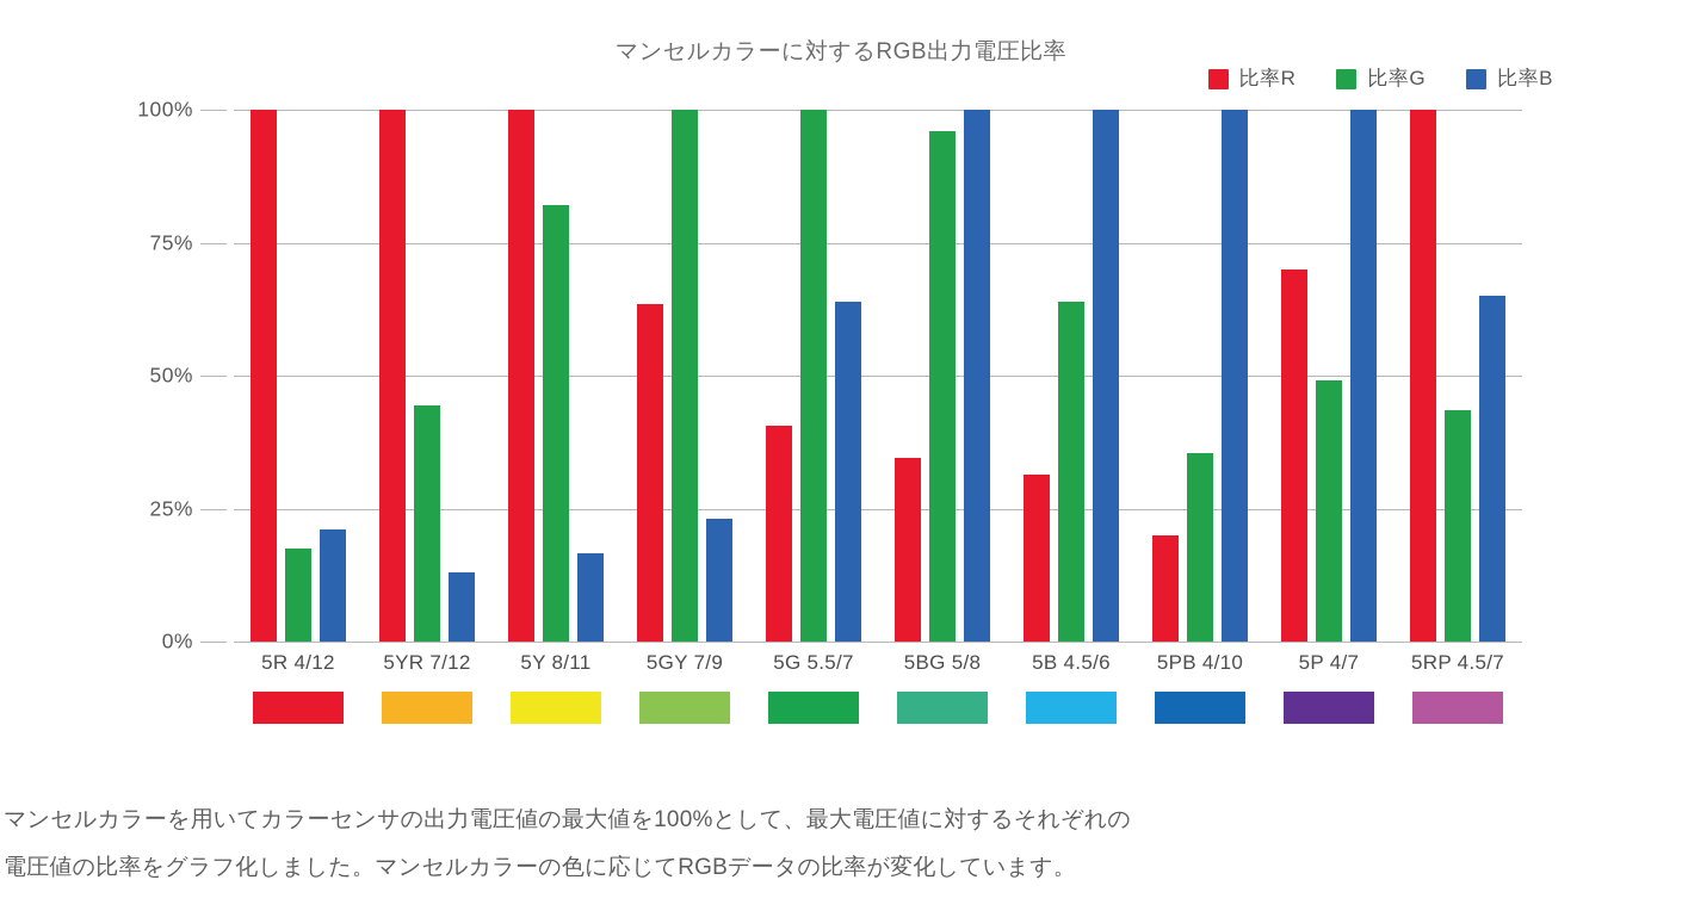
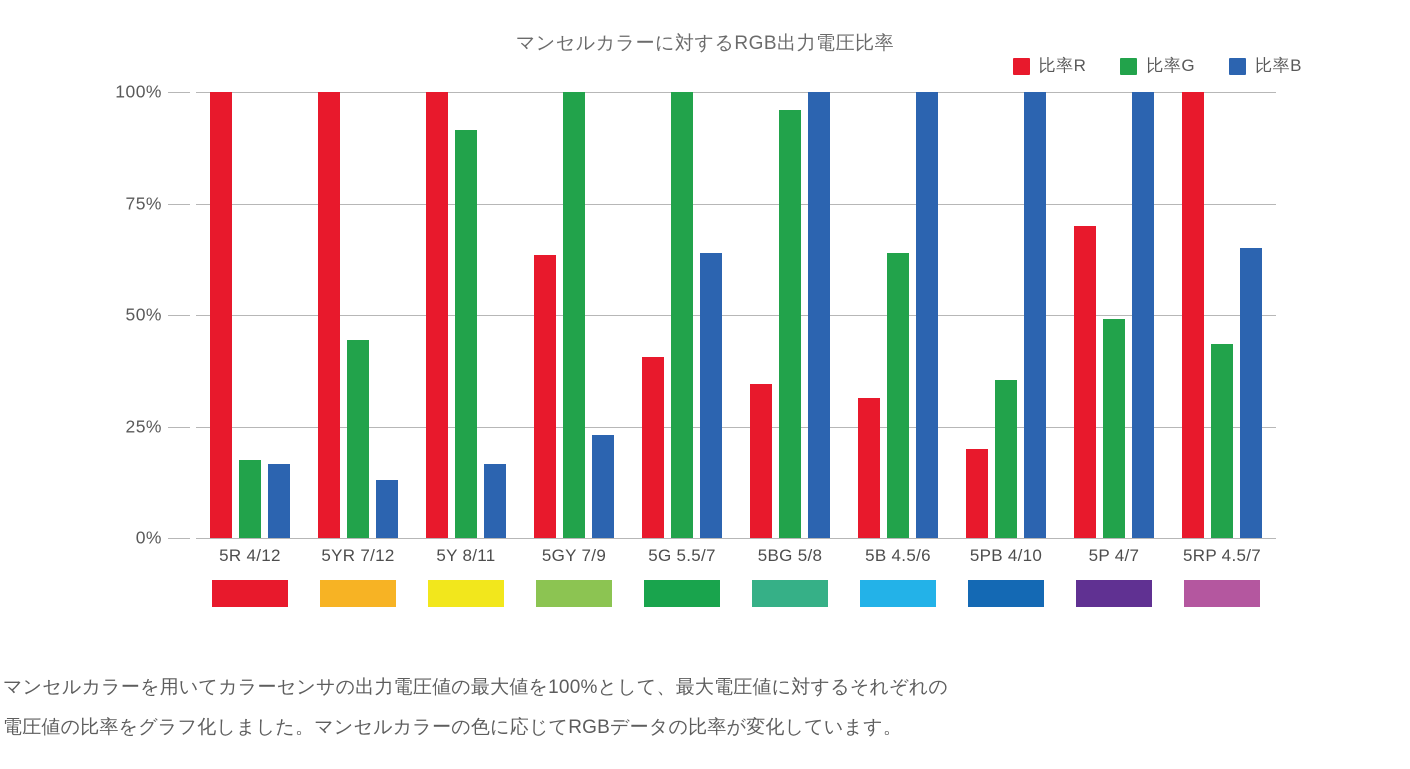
比率B/5R 4/12: 21% -> 16%
比率G/5Y 8/11: 82% -> 92%
